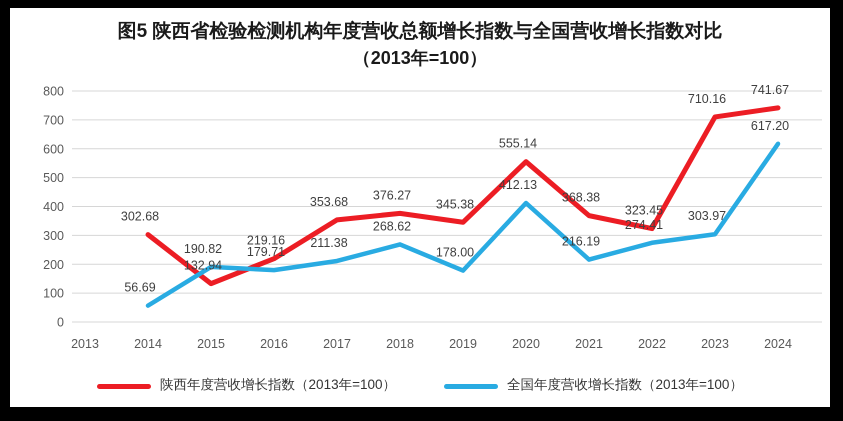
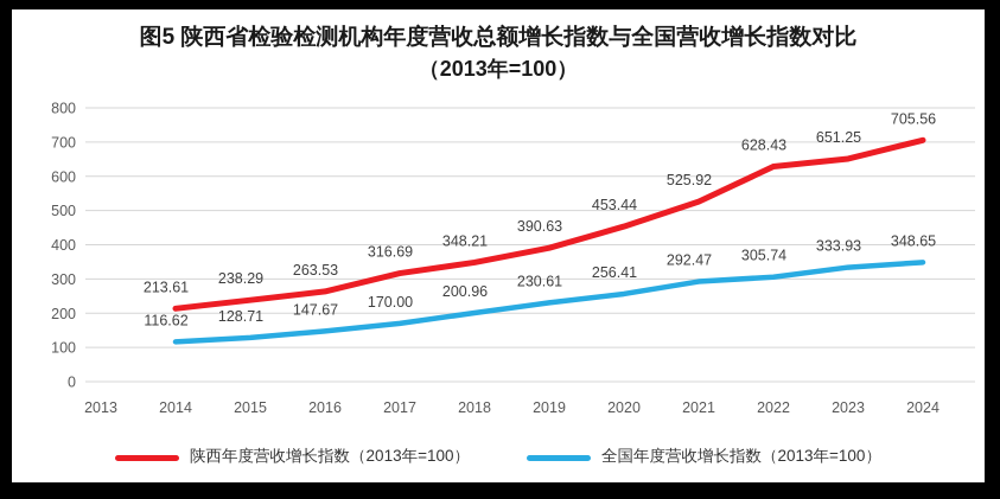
陕西年度营收增长指数（2013年=100）/2014: 302.68 -> 213.61
全国年度营收增长指数（2013年=100）/2014: 56.69 -> 116.62
陕西年度营收增长指数（2013年=100）/2015: 132.94 -> 238.29
全国年度营收增长指数（2013年=100）/2015: 190.82 -> 128.71
陕西年度营收增长指数（2013年=100）/2016: 219.16 -> 263.53
全国年度营收增长指数（2013年=100）/2016: 179.71 -> 147.67
陕西年度营收增长指数（2013年=100）/2017: 353.68 -> 316.69
全国年度营收增长指数（2013年=100）/2017: 211.38 -> 170.00
陕西年度营收增长指数（2013年=100）/2018: 376.27 -> 348.21
全国年度营收增长指数（2013年=100）/2018: 268.62 -> 200.96
陕西年度营收增长指数（2013年=100）/2019: 345.38 -> 390.63
全国年度营收增长指数（2013年=100）/2019: 178.00 -> 230.61
陕西年度营收增长指数（2013年=100）/2020: 555.14 -> 453.44
全国年度营收增长指数（2013年=100）/2020: 412.13 -> 256.41
陕西年度营收增长指数（2013年=100）/2021: 368.38 -> 525.92
全国年度营收增长指数（2013年=100）/2021: 216.19 -> 292.47
陕西年度营收增长指数（2013年=100）/2022: 323.45 -> 628.43
全国年度营收增长指数（2013年=100）/2022: 274.41 -> 305.74
陕西年度营收增长指数（2013年=100）/2023: 710.16 -> 651.25
全国年度营收增长指数（2013年=100）/2023: 303.97 -> 333.93
陕西年度营收增长指数（2013年=100）/2024: 741.67 -> 705.56
全国年度营收增长指数（2013年=100）/2024: 617.20 -> 348.65
